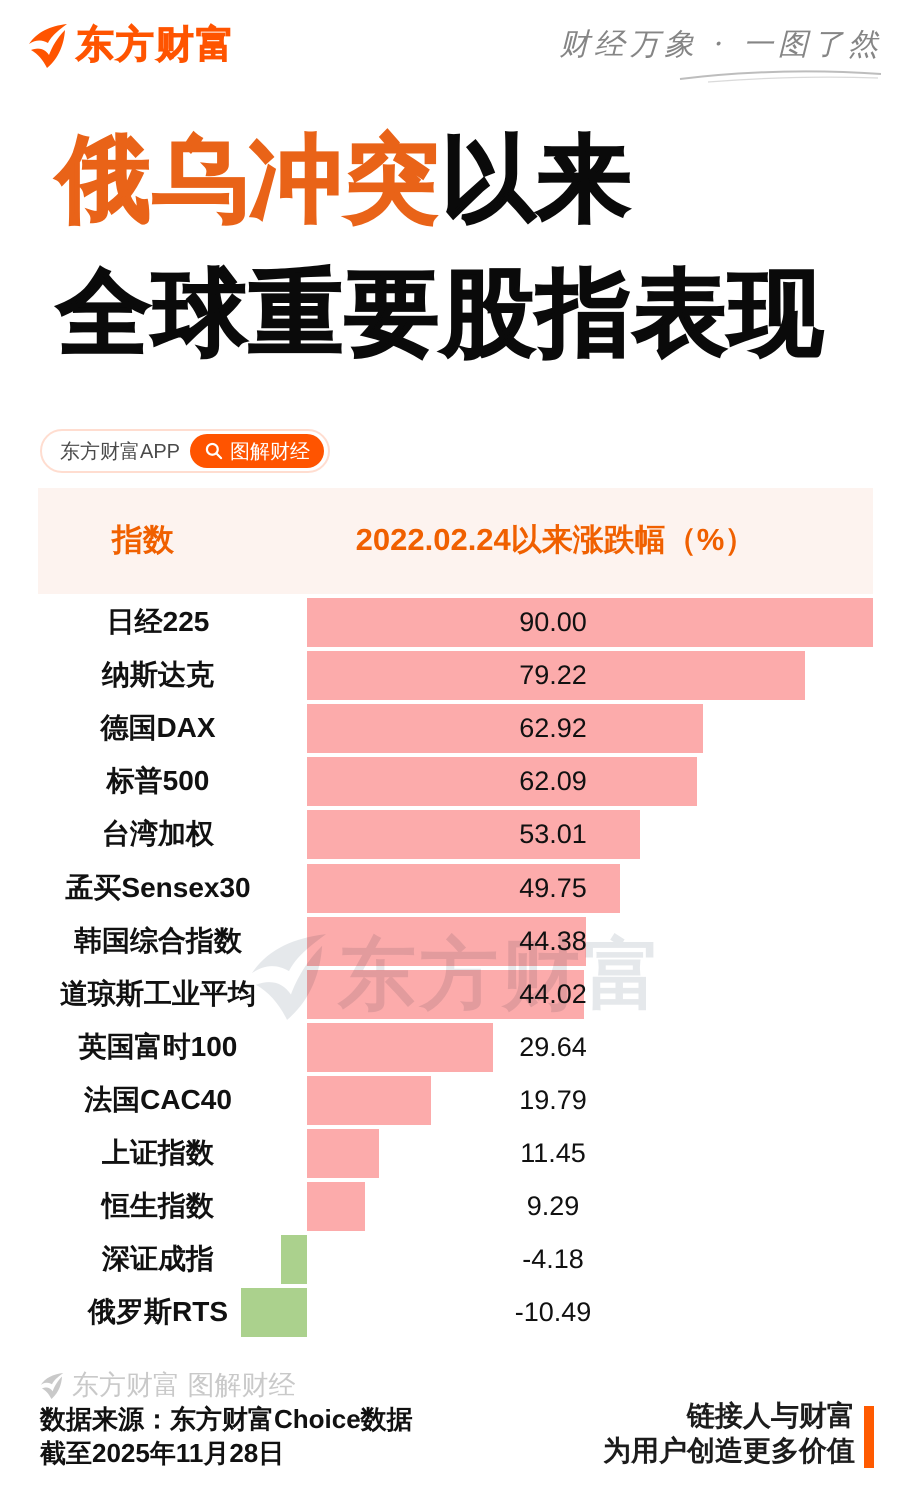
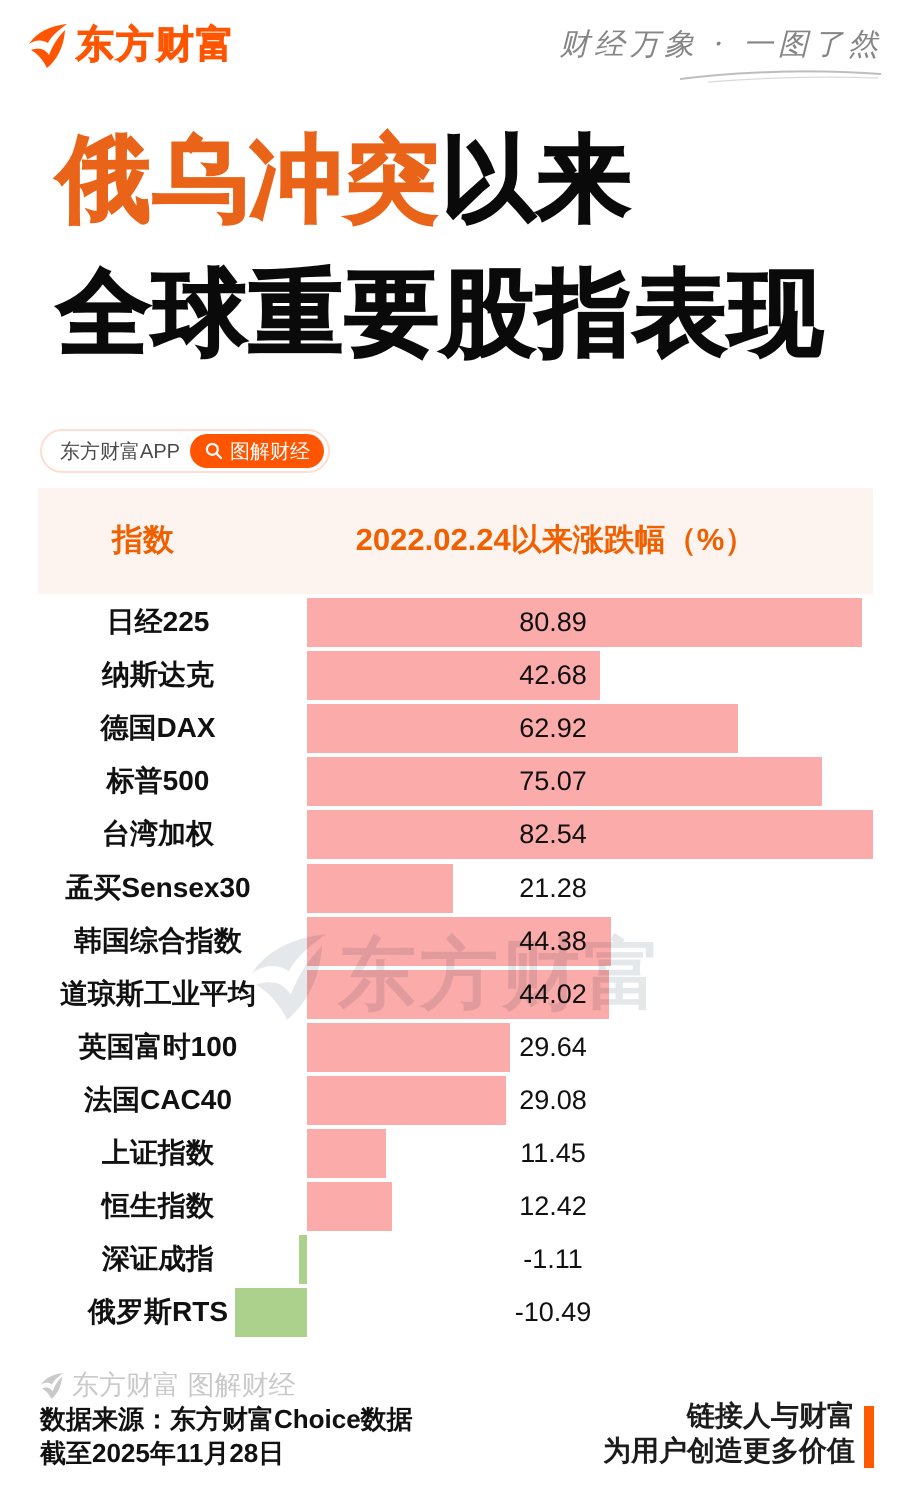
日经225: 90.00 -> 80.89
纳斯达克: 79.22 -> 42.68
标普500: 62.09 -> 75.07
台湾加权: 53.01 -> 82.54
孟买Sensex30: 49.75 -> 21.28
法国CAC40: 19.79 -> 29.08
恒生指数: 9.29 -> 12.42
深证成指: -4.18 -> -1.11
